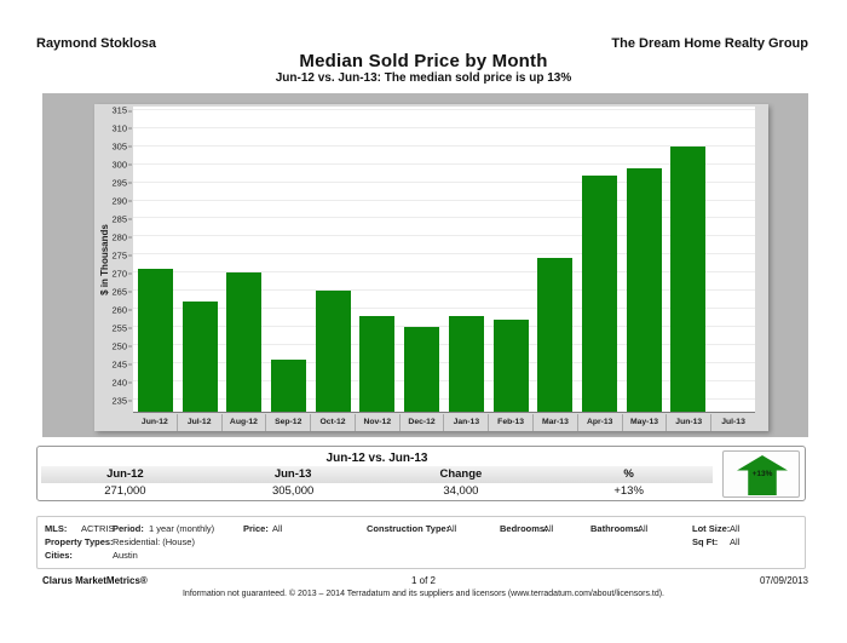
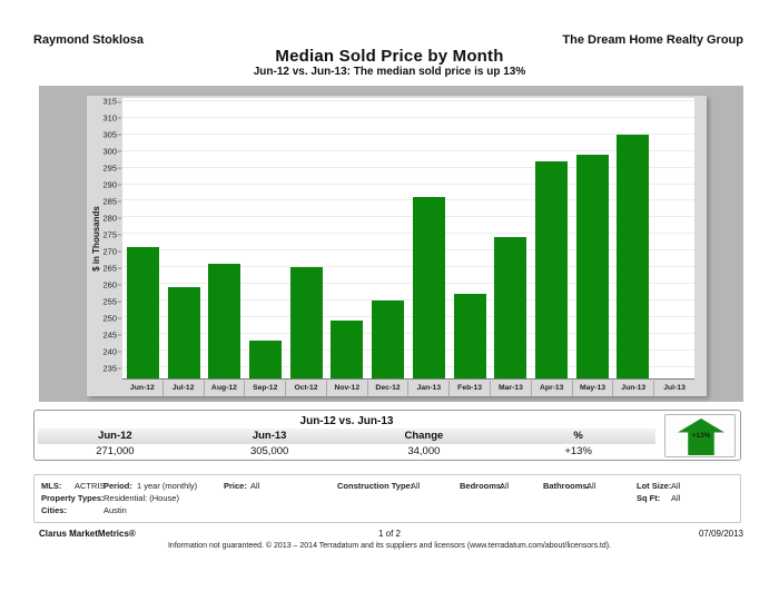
Jul-12: 262 -> 259
Aug-12: 270 -> 266
Sep-12: 246 -> 243
Nov-12: 258 -> 249
Jan-13: 258 -> 286
